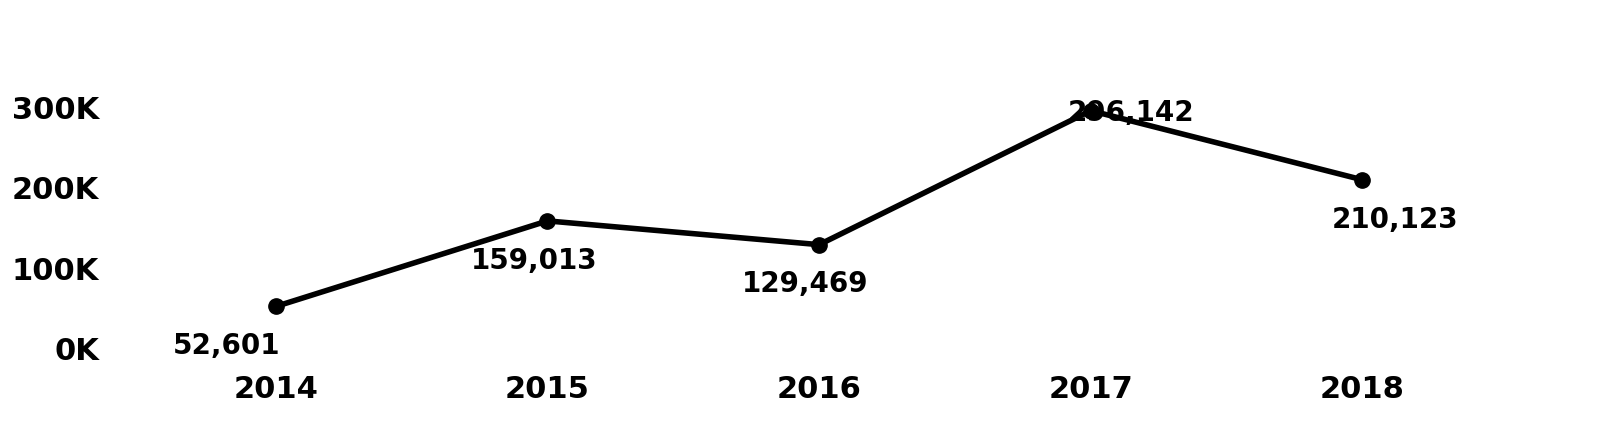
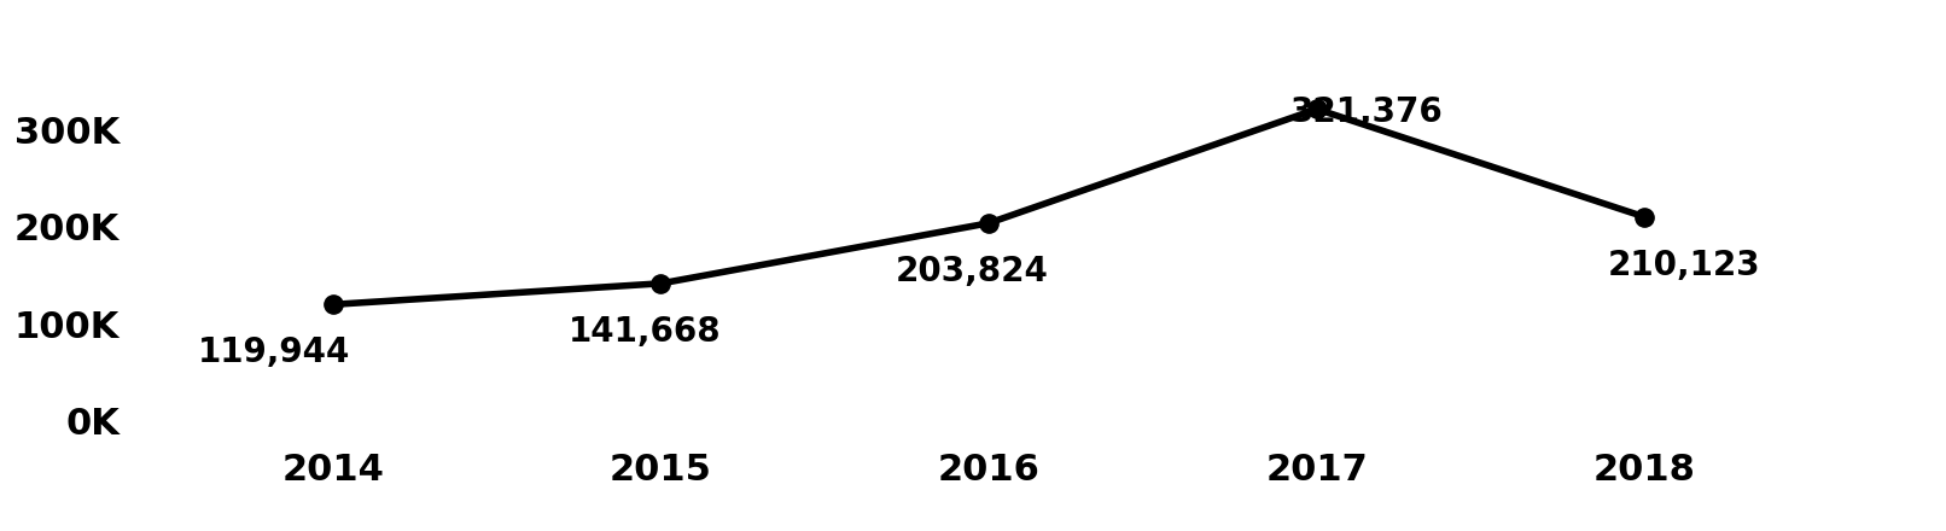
2014: 52,601 -> 119,944
2015: 159,013 -> 141,668
2016: 129,469 -> 203,824
2017: 296,142 -> 321,376
